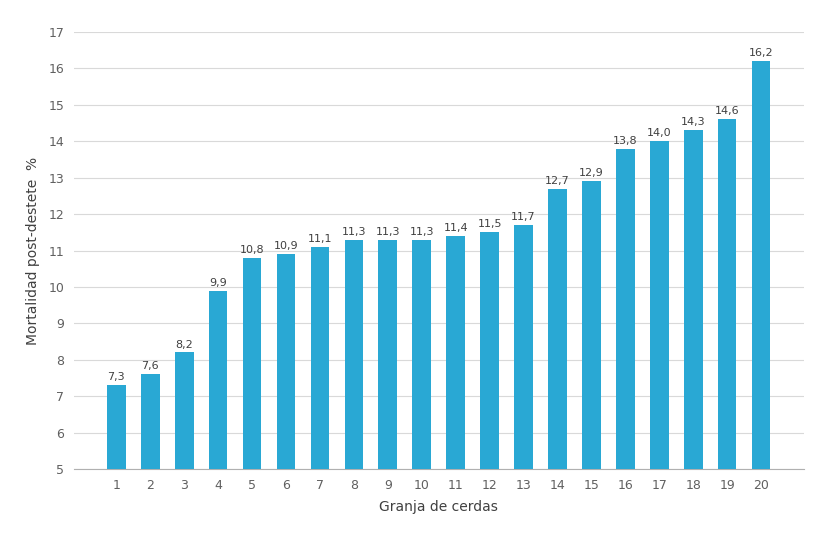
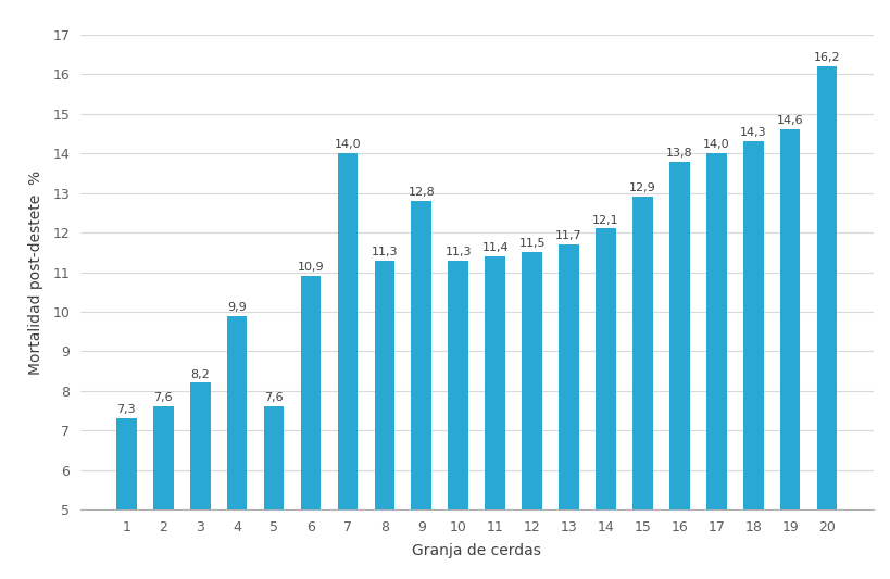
5: 10,8 -> 7,6
7: 11,1 -> 14,0
9: 11,3 -> 12,8
14: 12,7 -> 12,1
